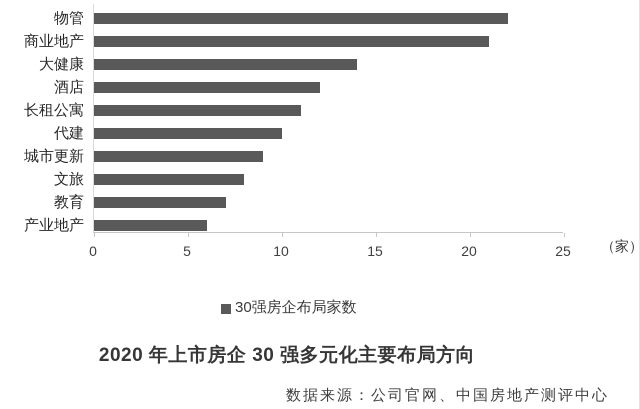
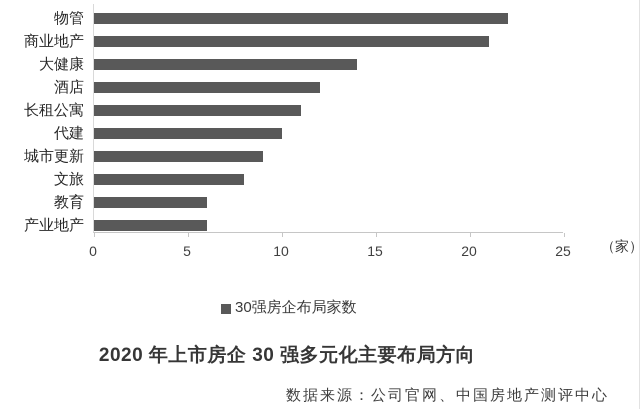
教育: 7 -> 6
